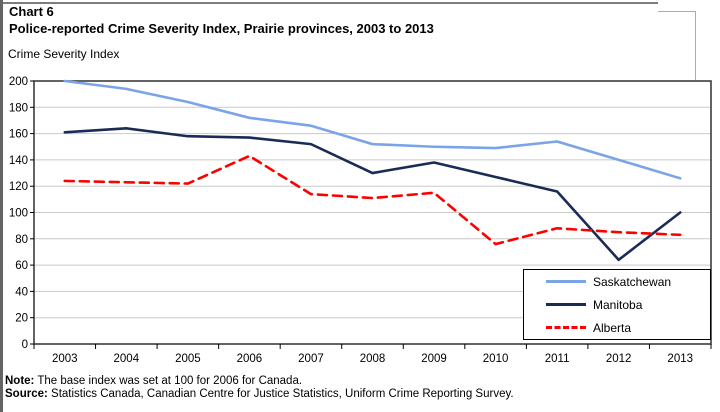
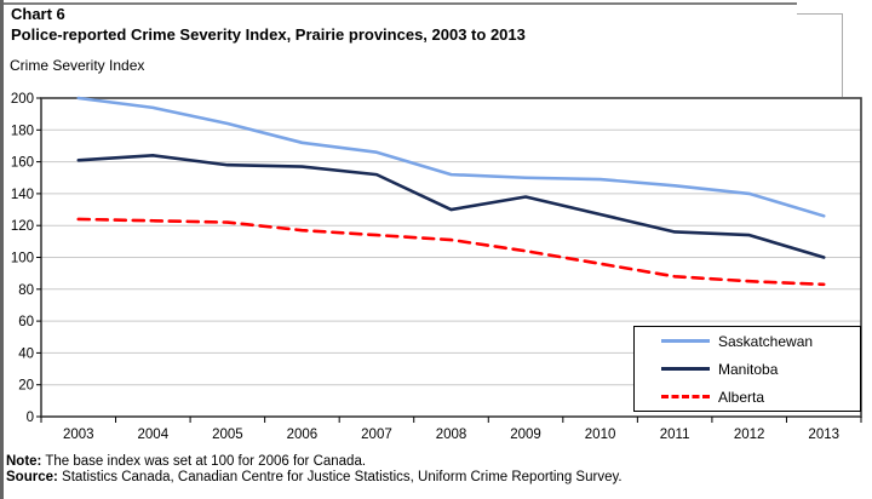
Alberta/2006: 143 -> 117
Alberta/2009: 115 -> 104
Alberta/2010: 76 -> 96
Saskatchewan/2011: 154 -> 145
Manitoba/2012: 64 -> 114
